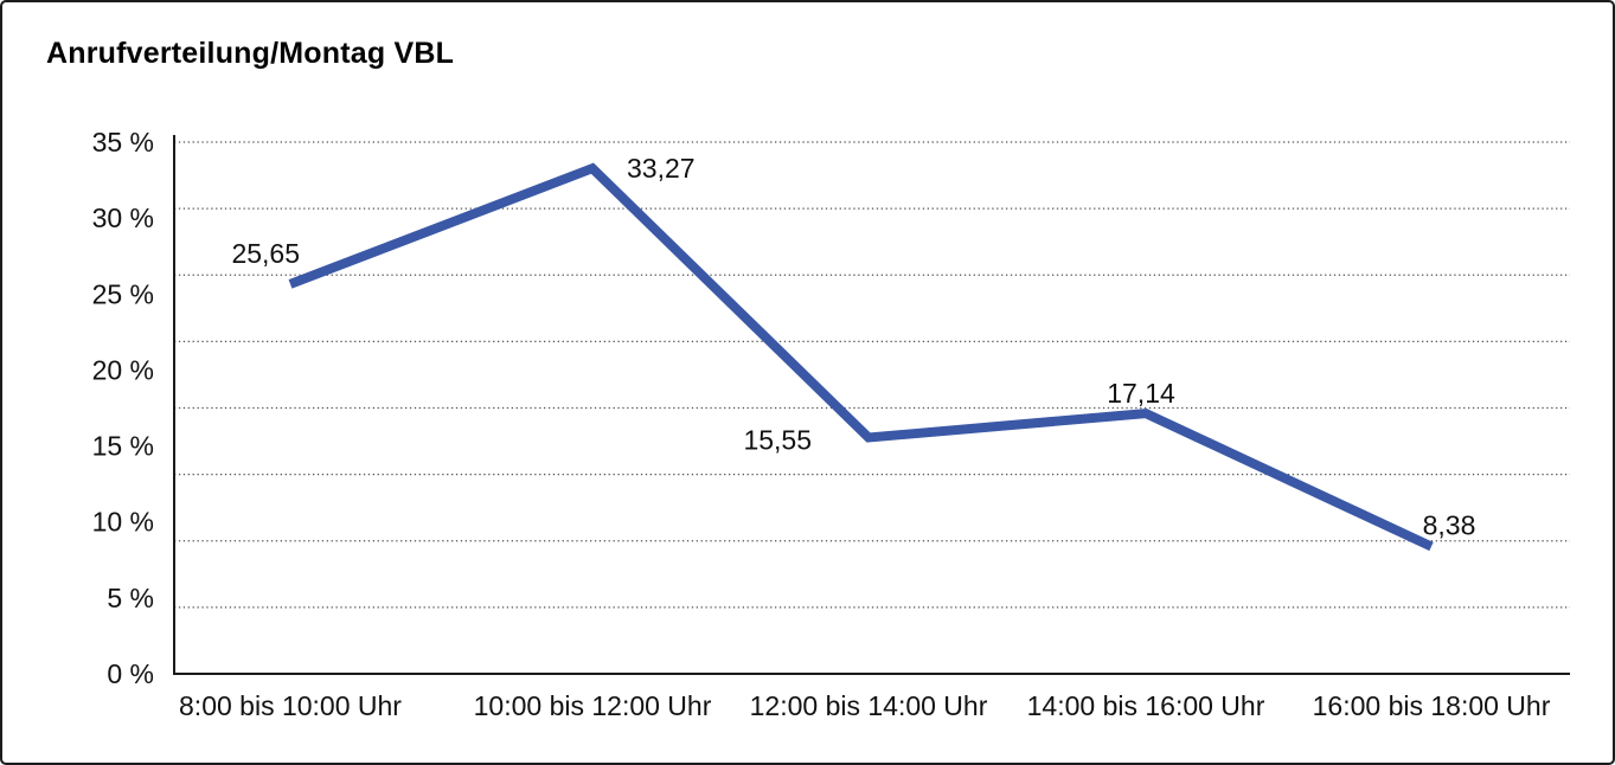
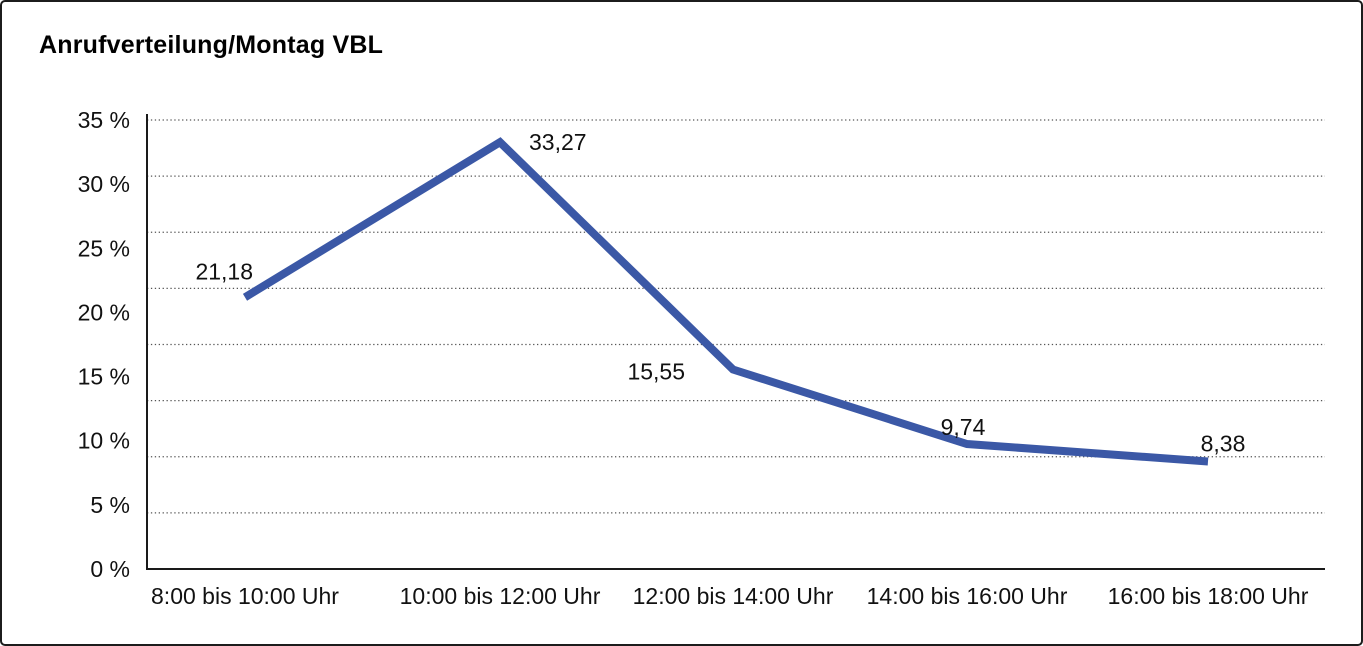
8:00 bis 10:00 Uhr: 25,65 -> 21,18
14:00 bis 16:00 Uhr: 17,14 -> 9,74
